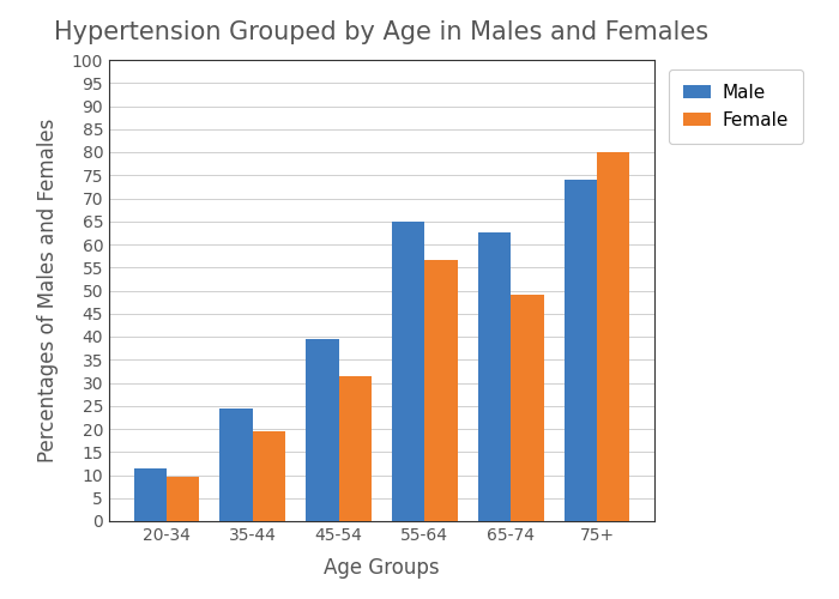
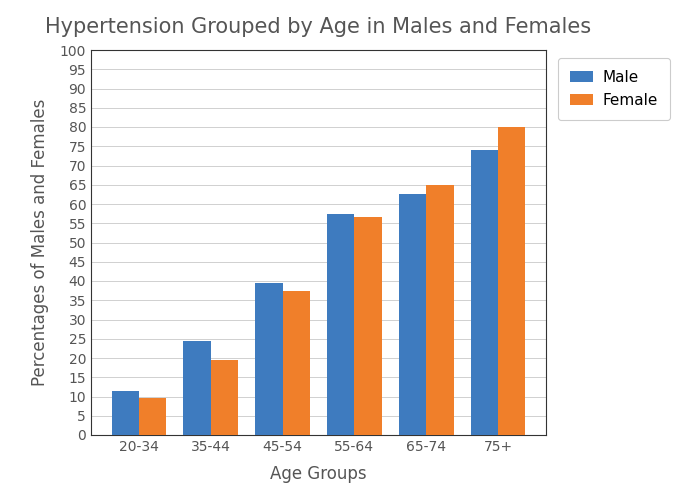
Female/45-54: 31.5 -> 37.5
Male/55-64: 65.0 -> 57.5
Female/65-74: 49.0 -> 65.0
